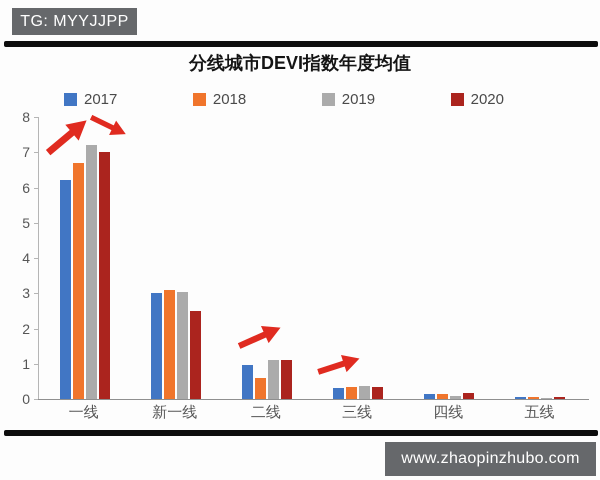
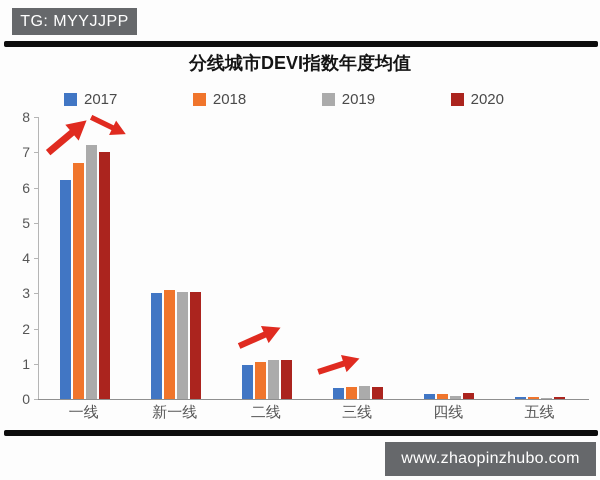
2020/新一线: 2.5 -> 3.0
2018/二线: 0.6 -> 1.1
